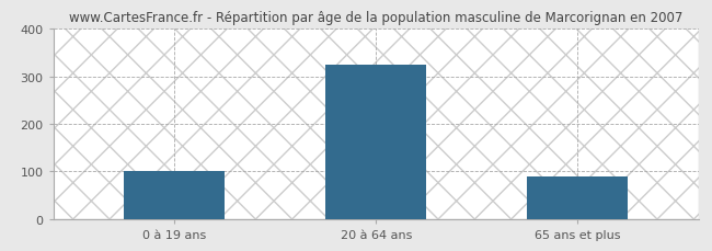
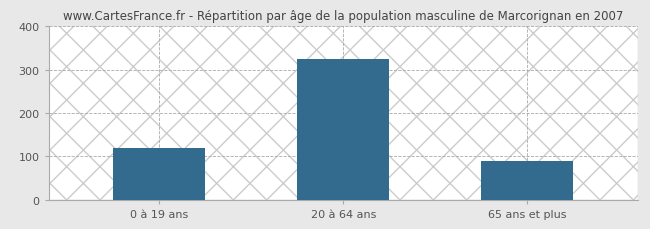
0 à 19 ans: 100 -> 120
